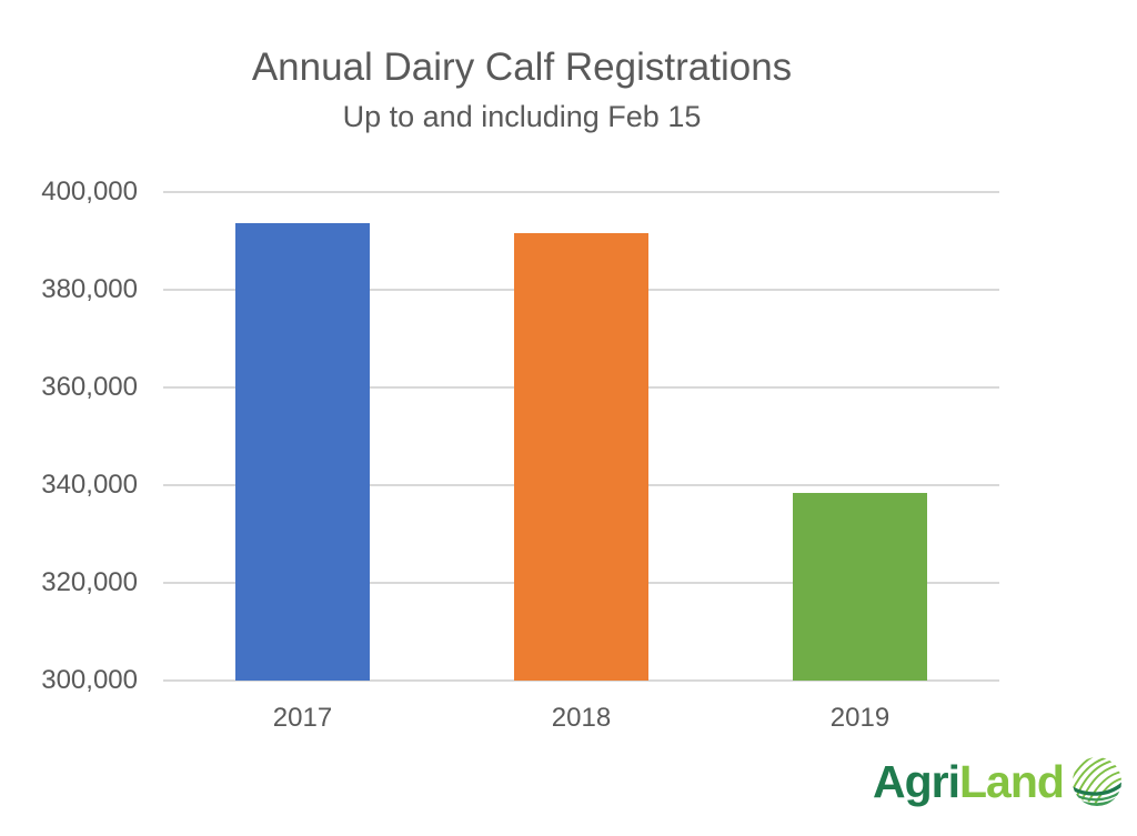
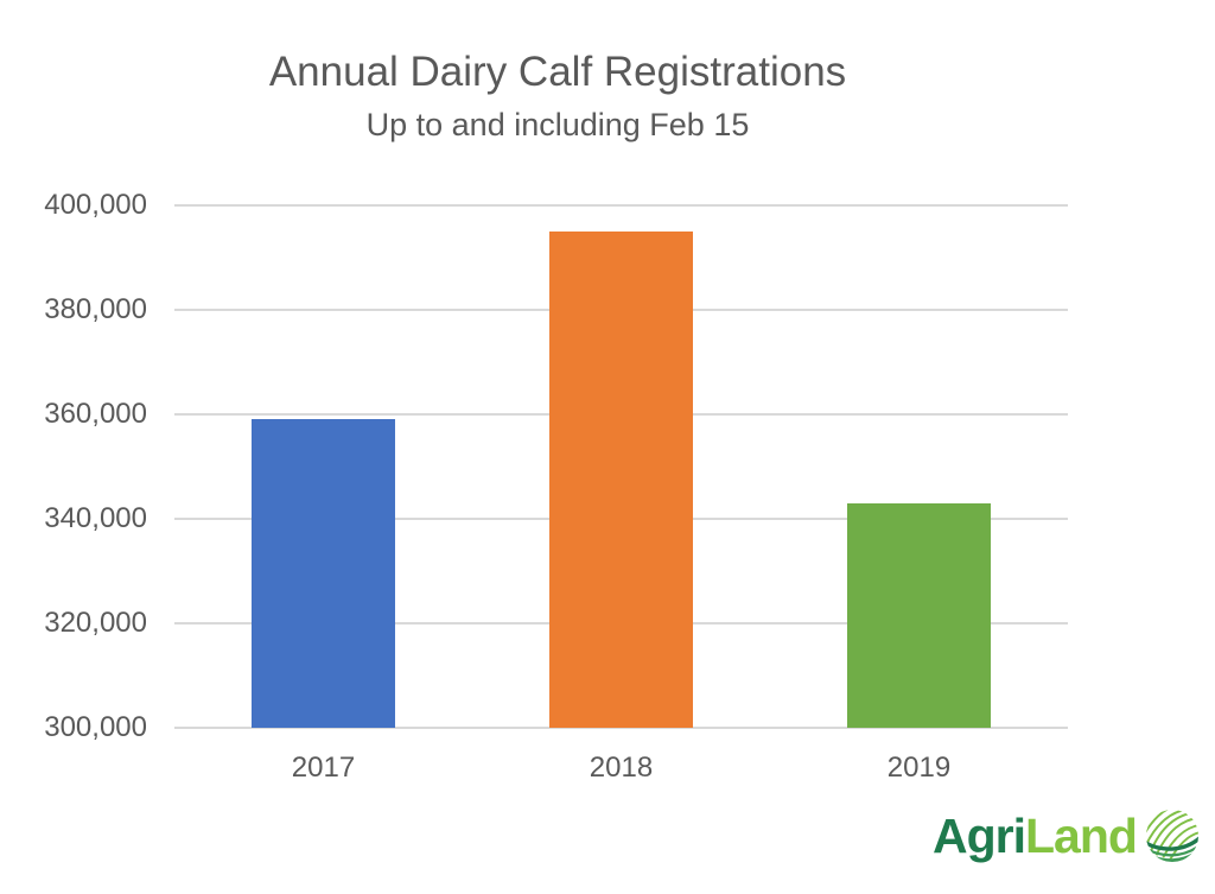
2017: 394000 -> 359000
2018: 392000 -> 395000
2019: 338000 -> 343000
